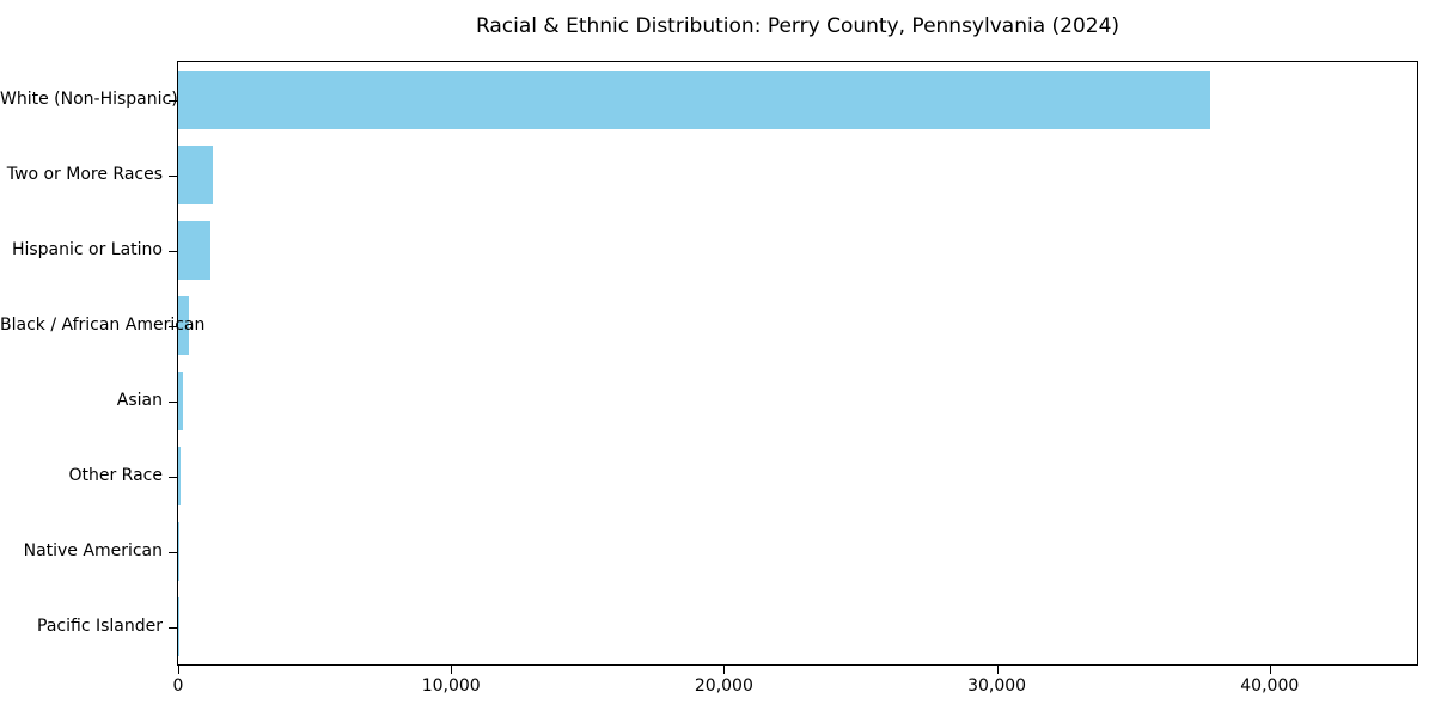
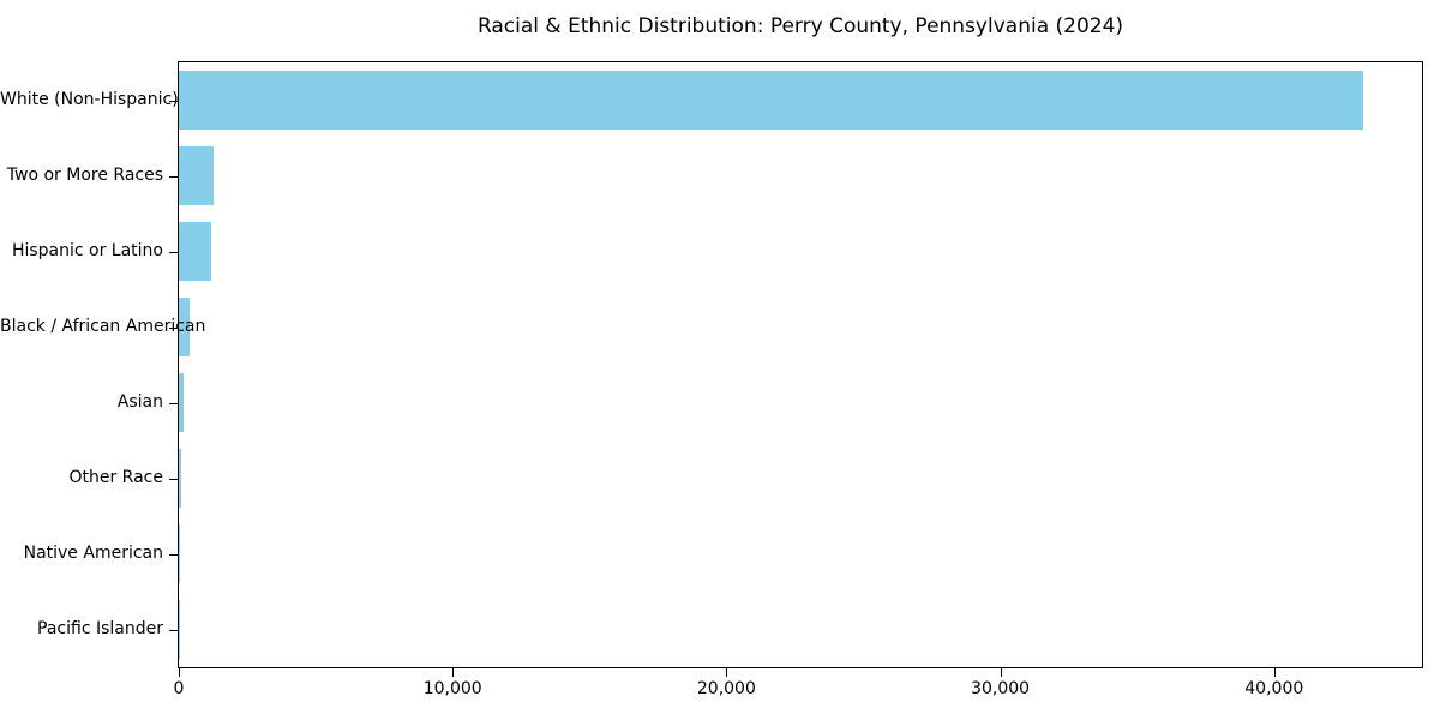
White (Non-Hispanic): 37800 -> 43200
